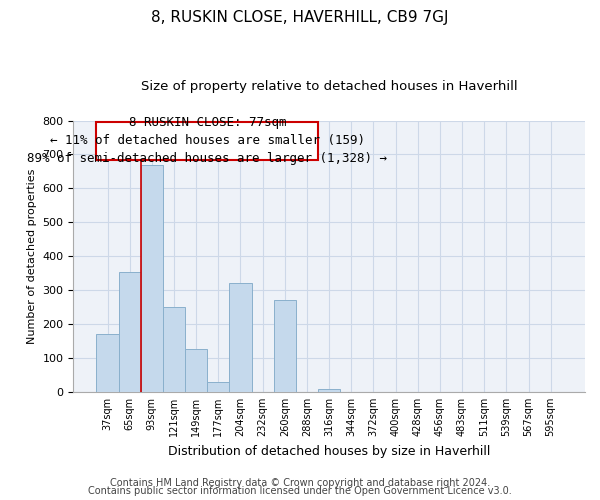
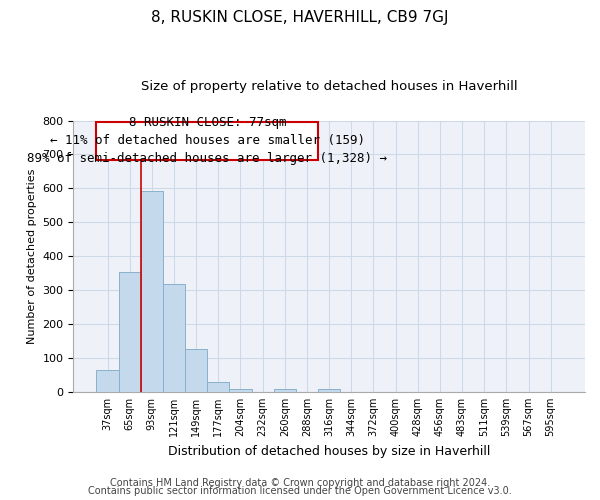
37sqm: 170 -> 65
93sqm: 670 -> 593
121sqm: 250 -> 318
204sqm: 320 -> 10
260sqm: 270 -> 10
